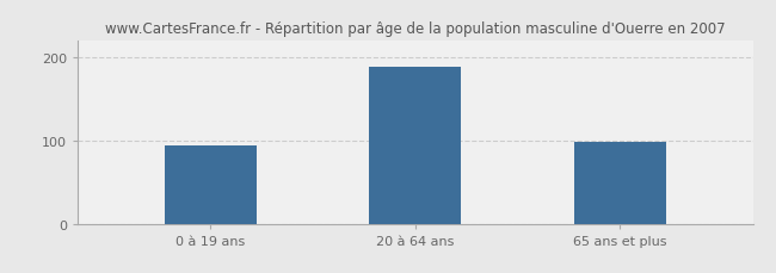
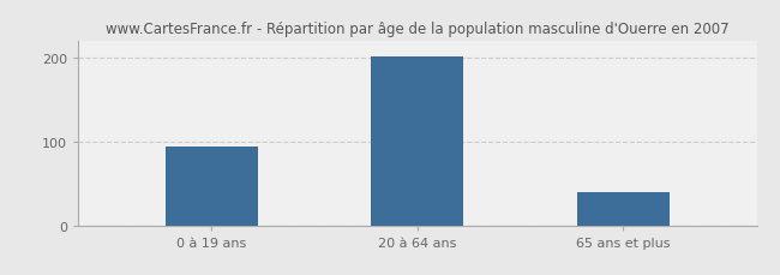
20 à 64 ans: 188 -> 201
65 ans et plus: 98 -> 40
